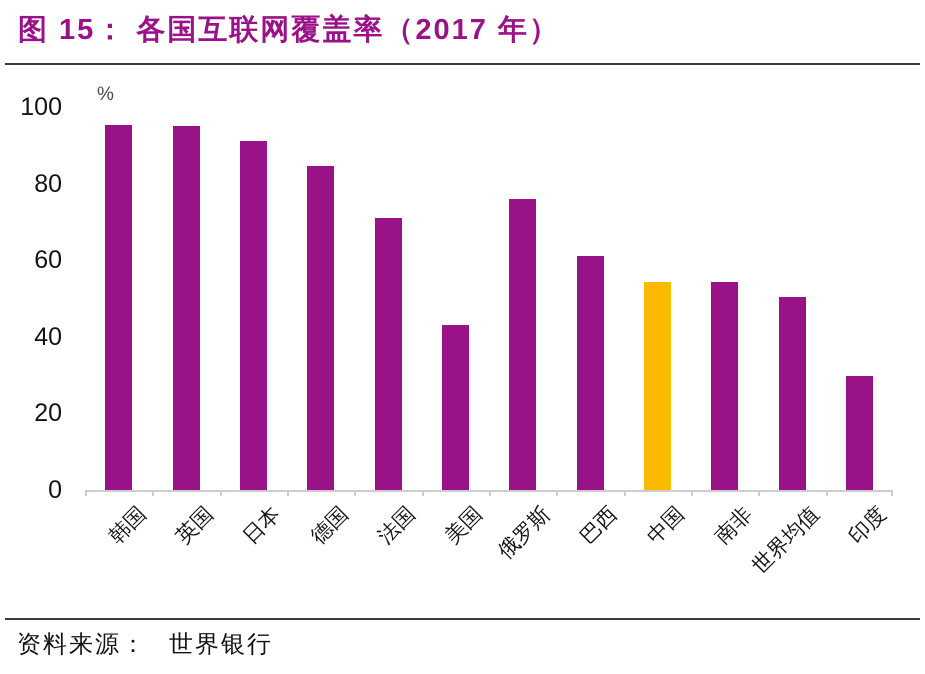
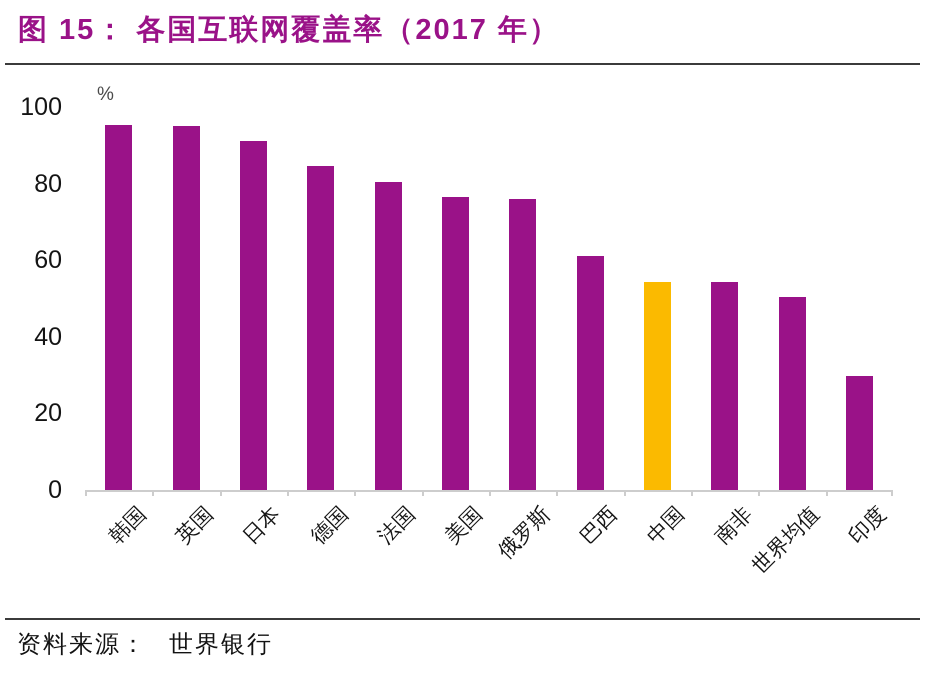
法国: 71 -> 80
美国: 43 -> 76
